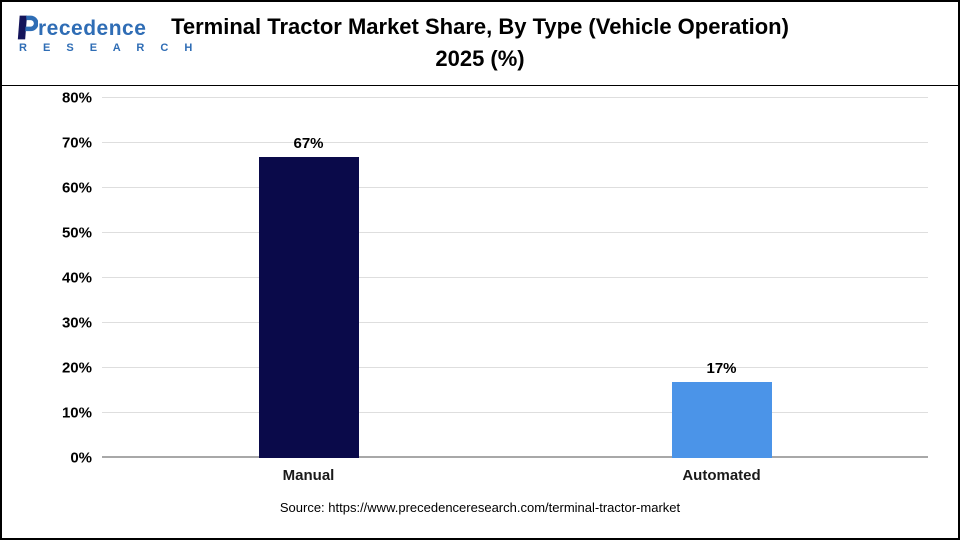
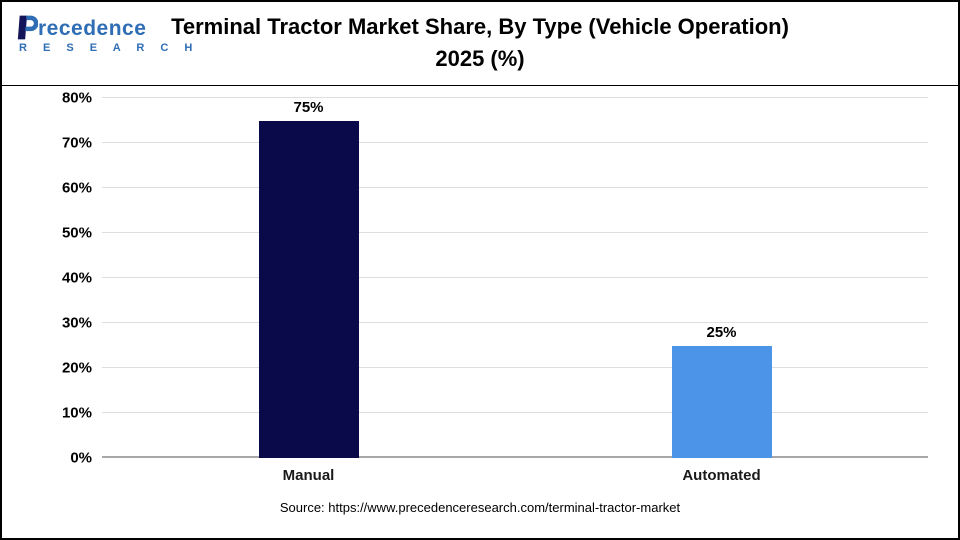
Manual: 67% -> 75%
Automated: 17% -> 25%
